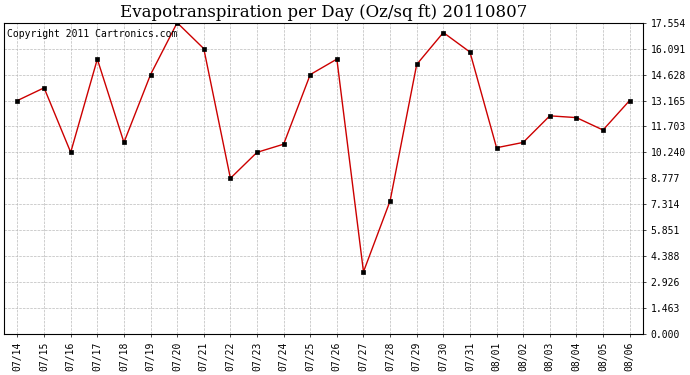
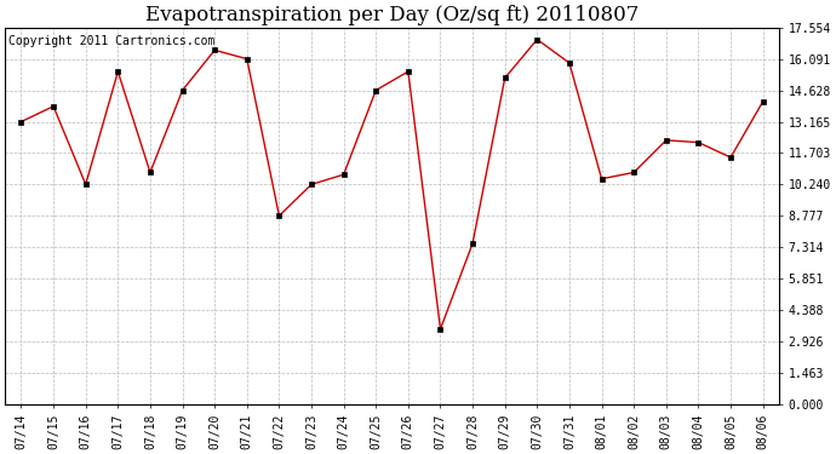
07/20: 17.6 -> 16.5
08/06: 13.2 -> 14.1
